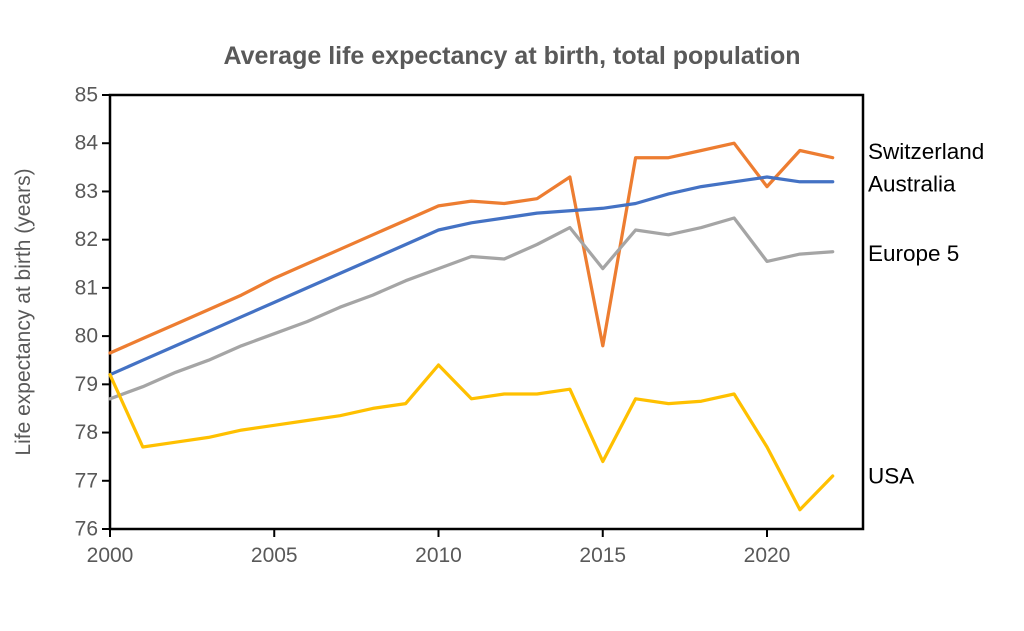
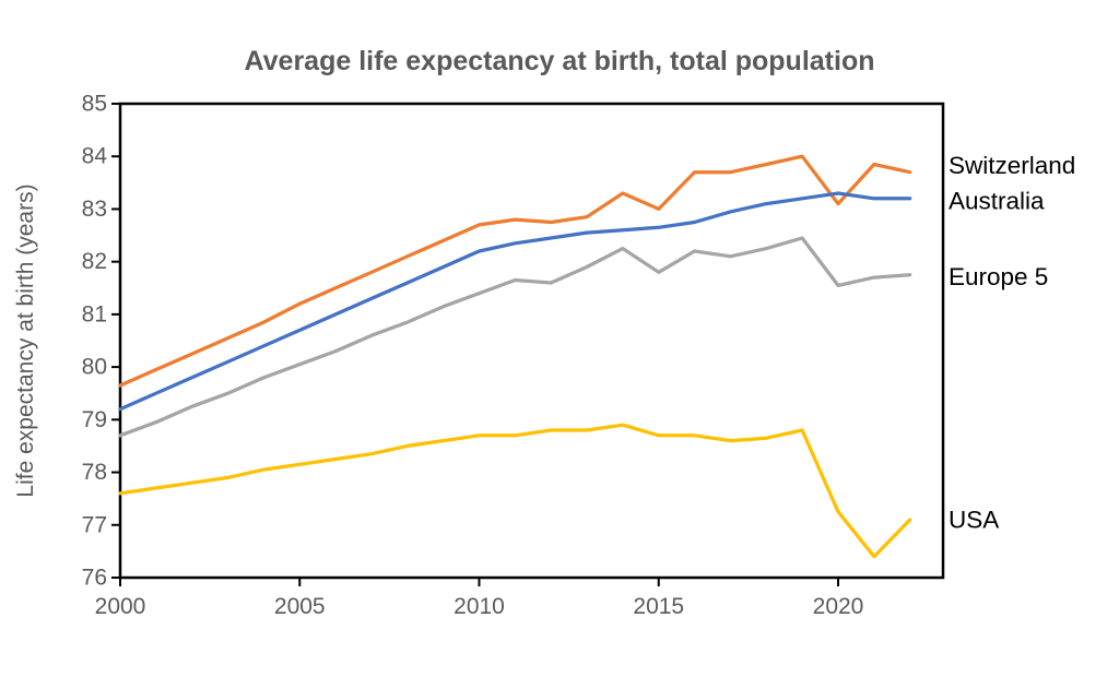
USA/2000: 79.2 -> 77.6
USA/2010: 79.4 -> 78.7
Switzerland/2015: 79.8 -> 83.0
Europe 5/2015: 81.4 -> 81.8
USA/2015: 77.4 -> 78.7
USA/2020: 77.7 -> 77.2
